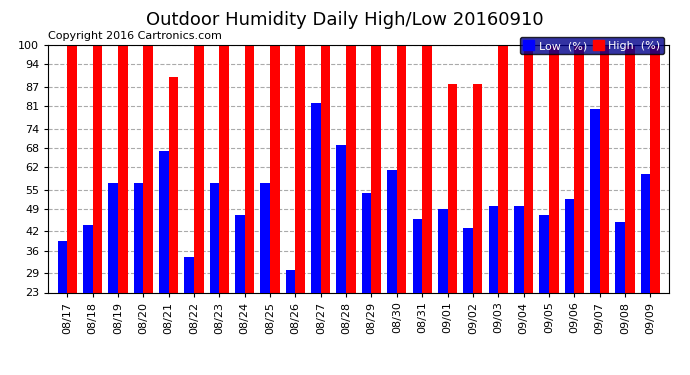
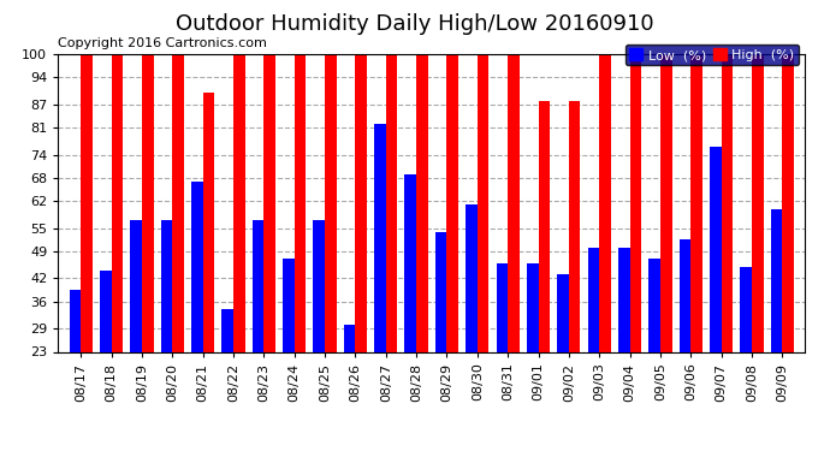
Low (%)/09/01: 49 -> 46
Low (%)/09/07: 80 -> 76
